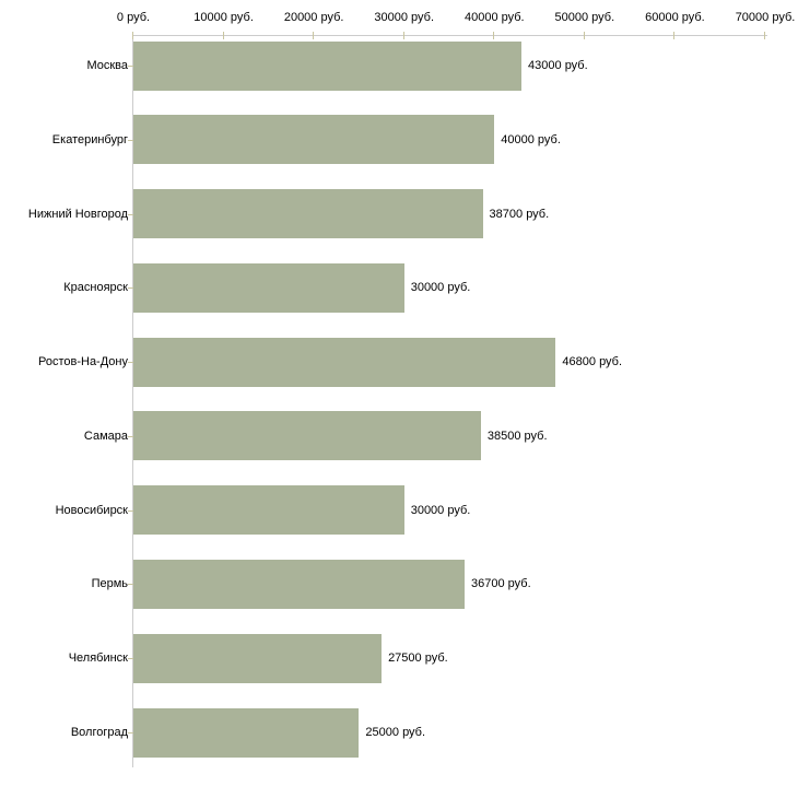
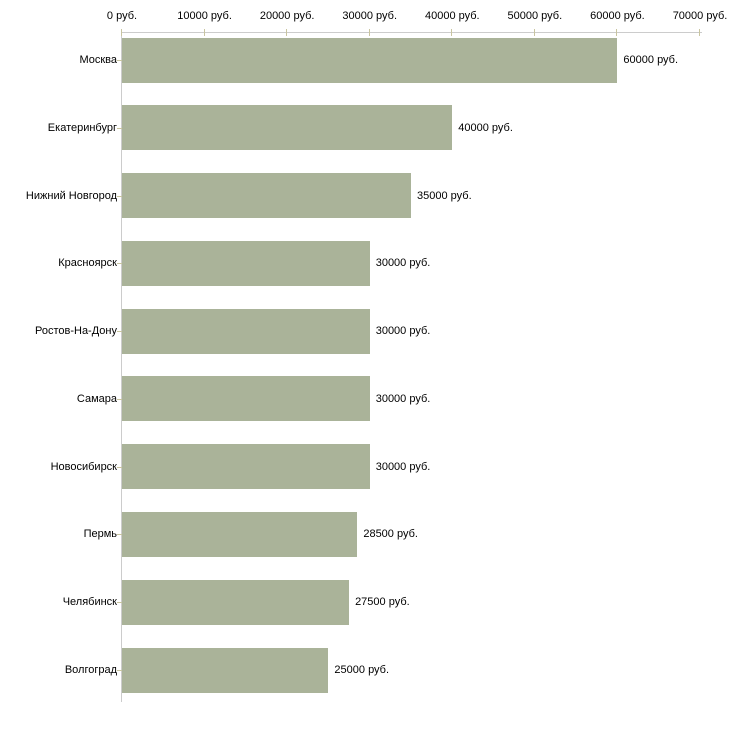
Москва: 43000 -> 60000
Нижний Новгород: 38700 -> 35000
Ростов-На-Дону: 46800 -> 30000
Самара: 38500 -> 30000
Пермь: 36700 -> 28500
